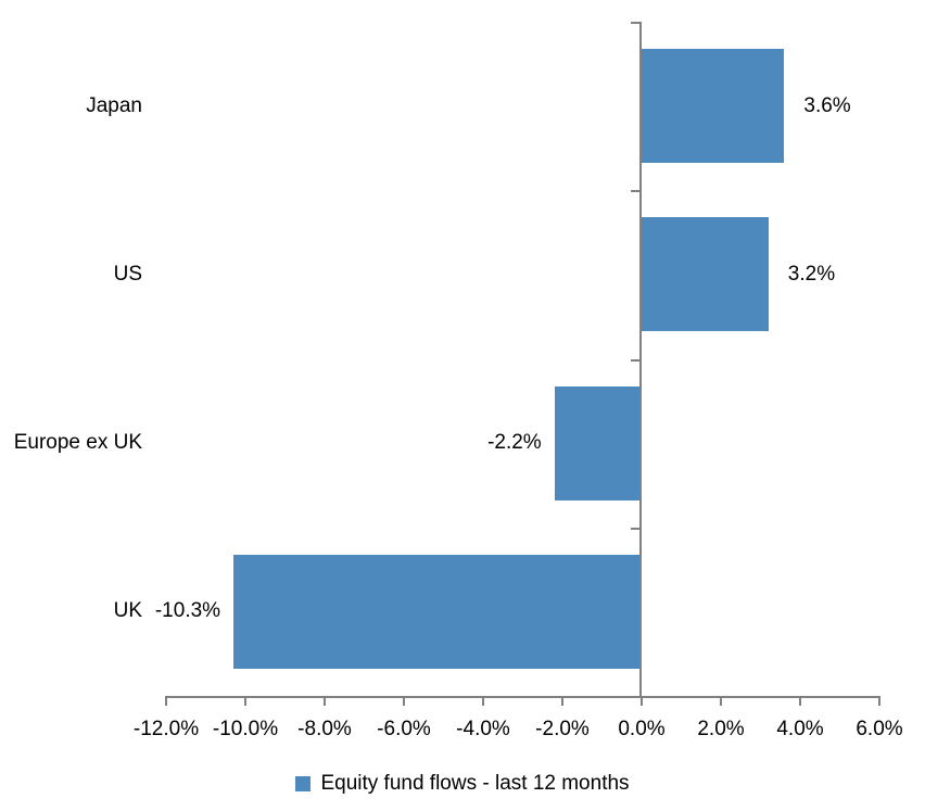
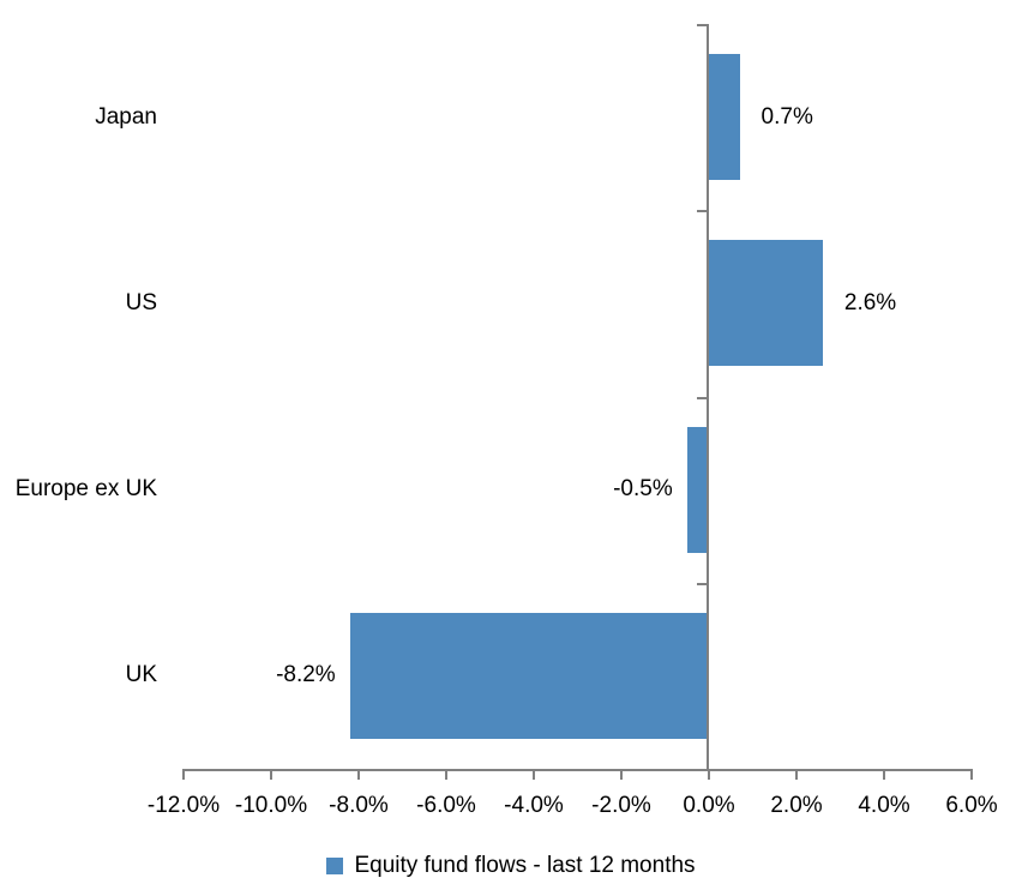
Japan: 3.6% -> 0.7%
US: 3.2% -> 2.6%
Europe ex UK: -2.2% -> -0.5%
UK: -10.3% -> -8.2%
